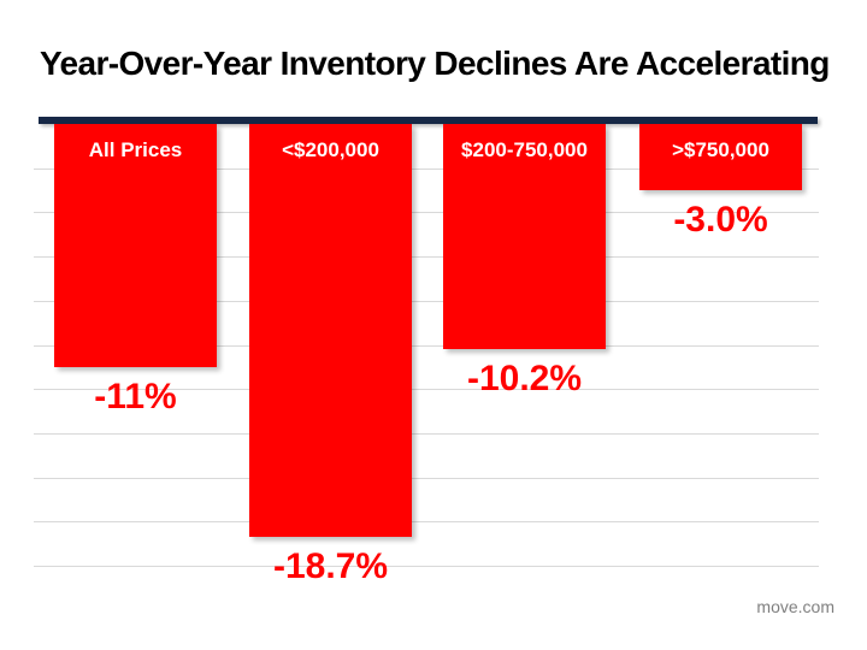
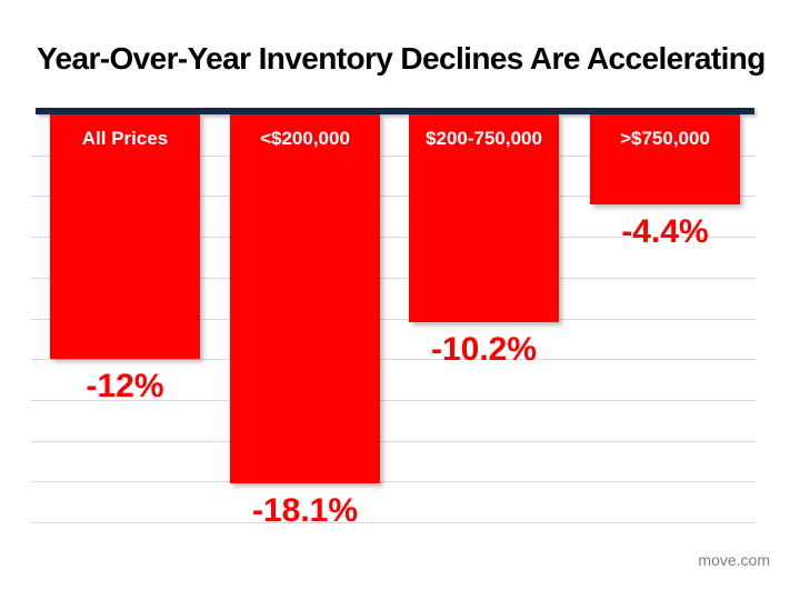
All Prices: -11% -> -12%
<$200,000: -18.7% -> -18.1%
>$750,000: -3.0% -> -4.4%
